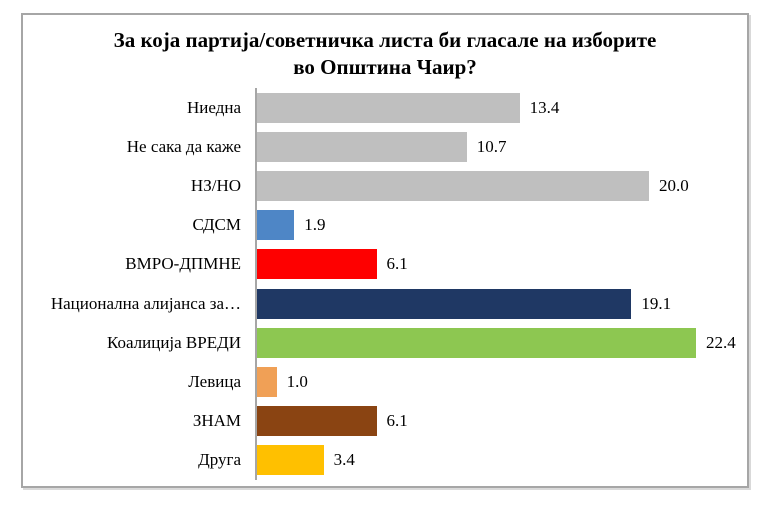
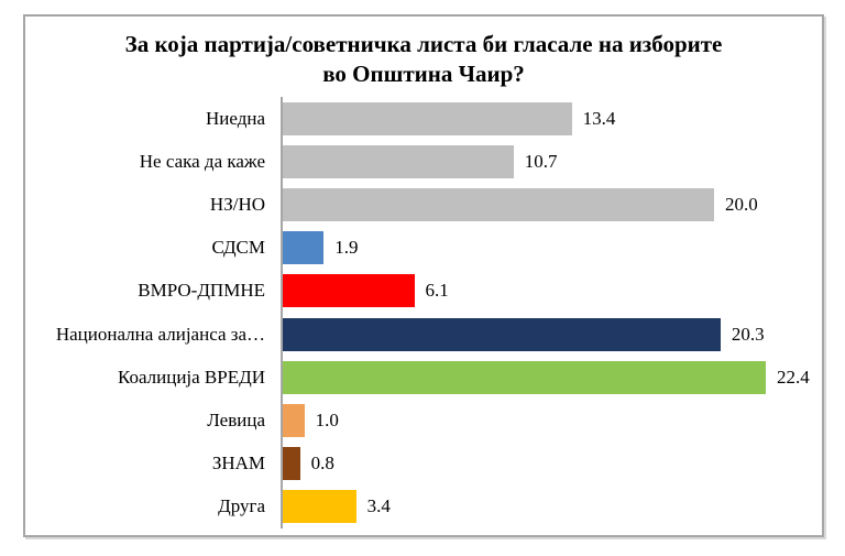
Национална алијанса за…: 19.1 -> 20.3
ЗНАМ: 6.1 -> 0.8
